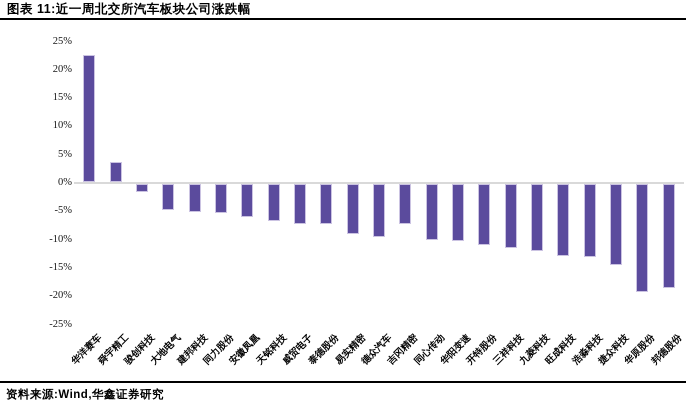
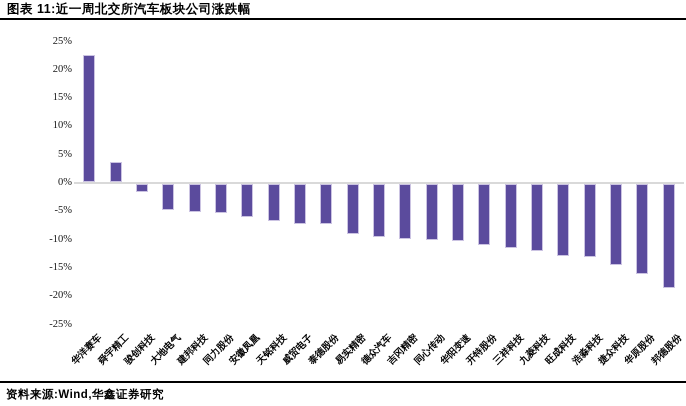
吉冈精密: -7% -> -10%
华原股份: -19% -> -16%
